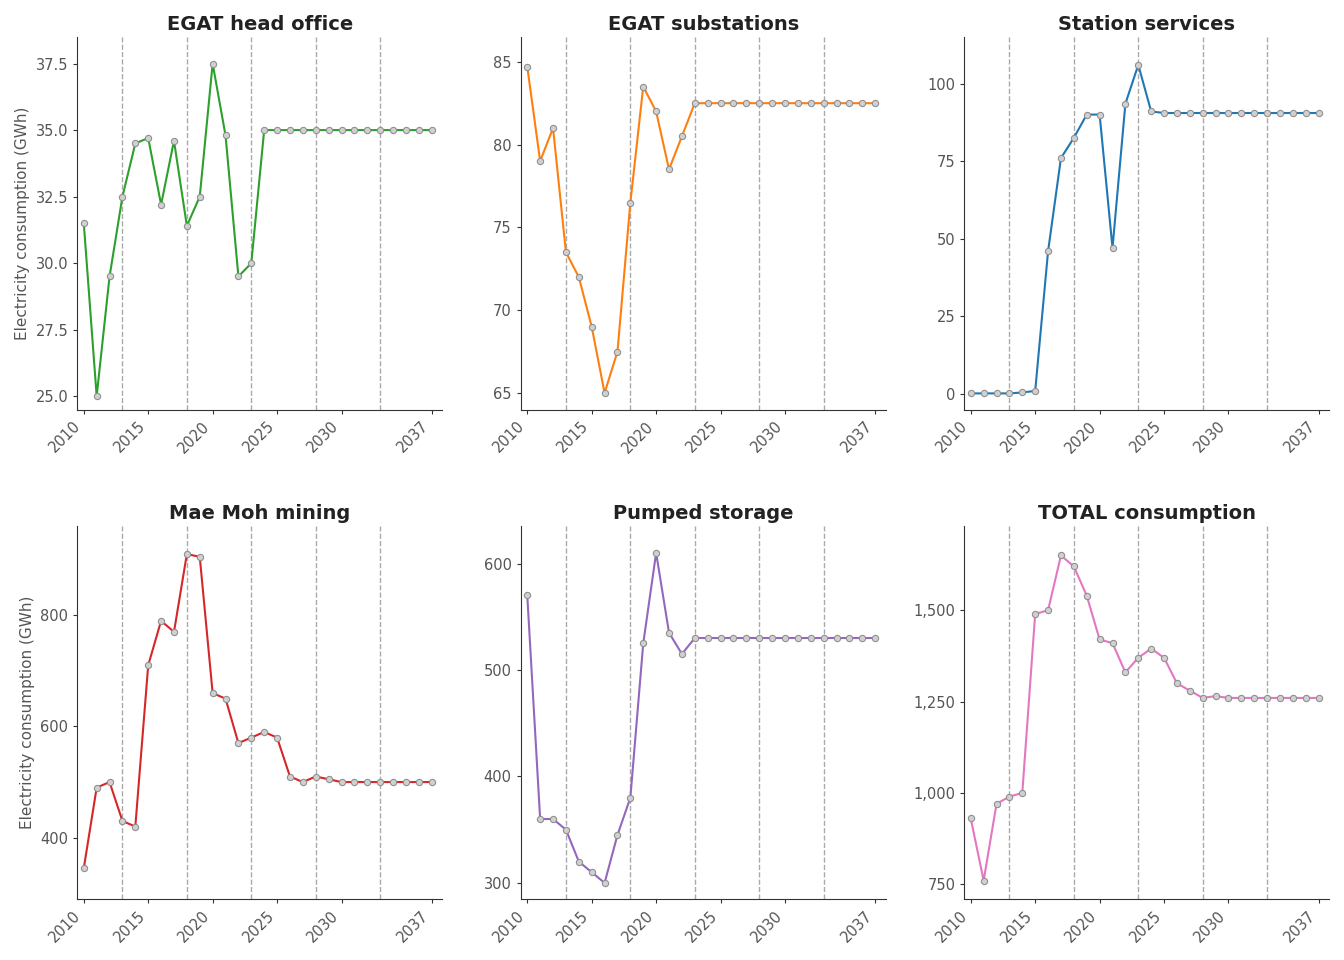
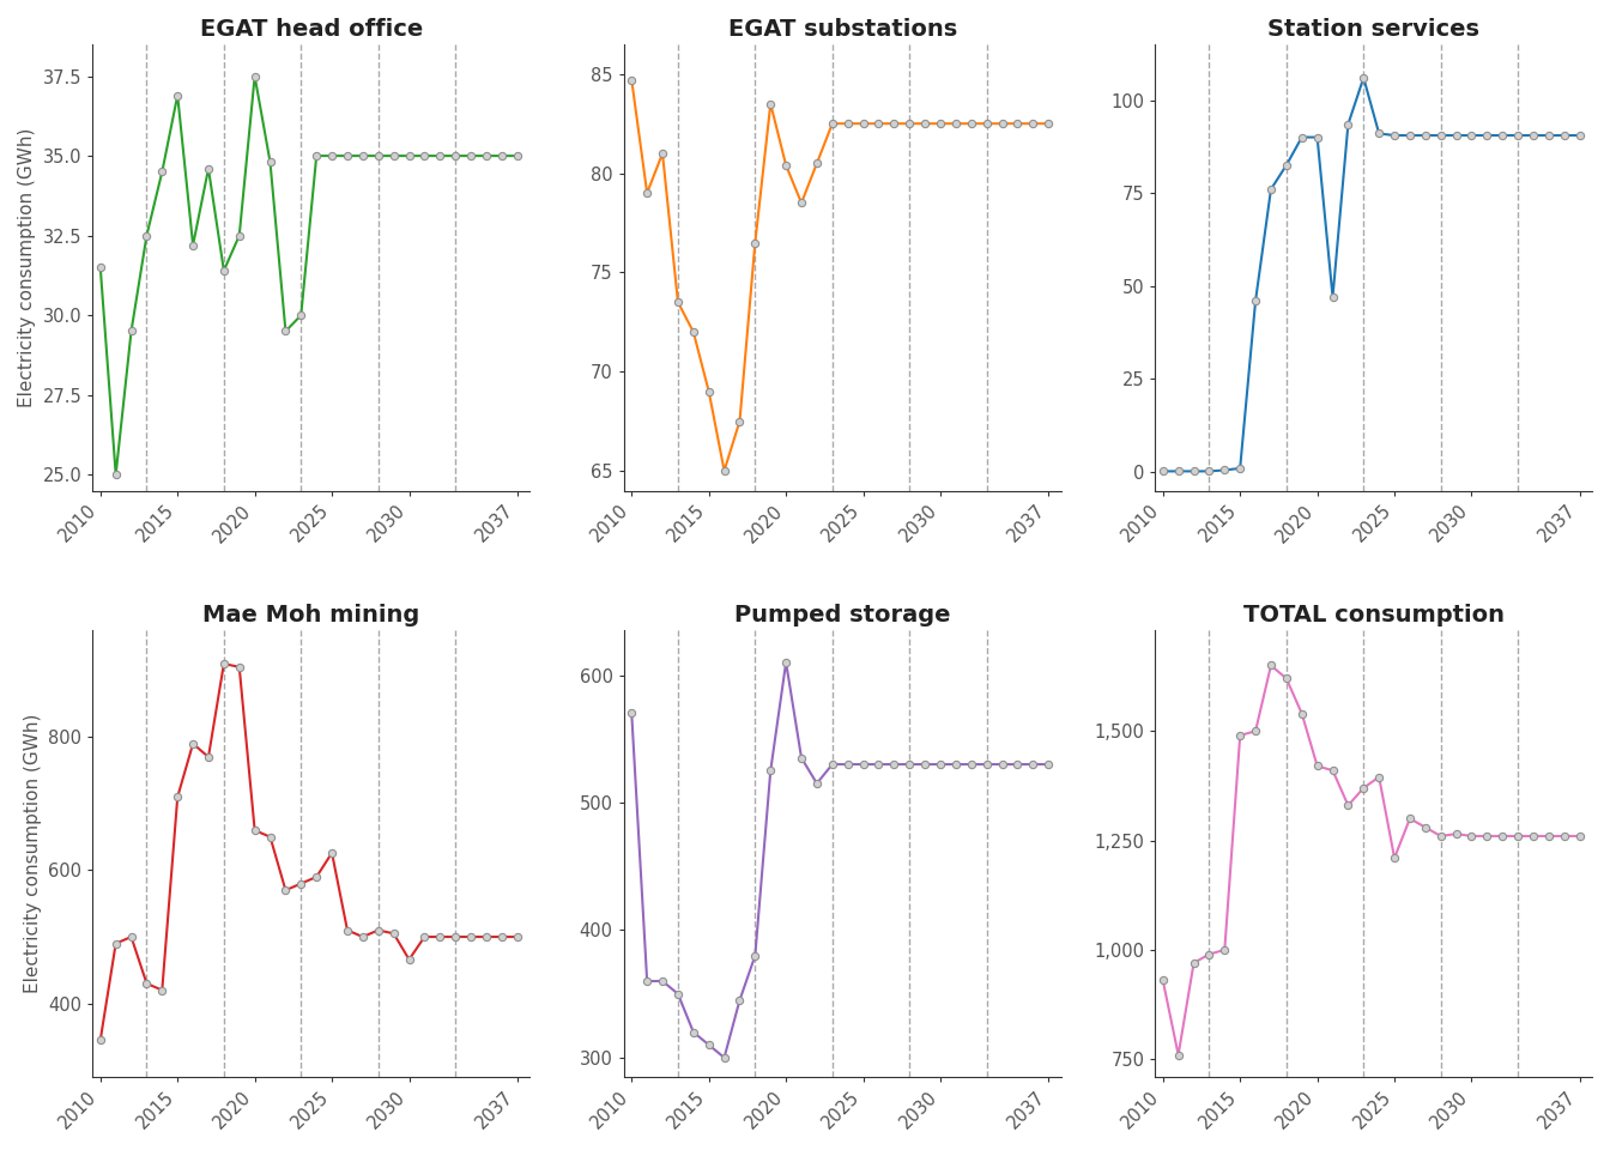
EGAT head office/2015: 34.7 -> 36.9
EGAT substations/2020: 82.0 -> 80.4
Mae Moh mining/2025: 580 -> 626
Mae Moh mining/2030: 500 -> 466
TOTAL consumption/2025: 1,370 -> 1,210
